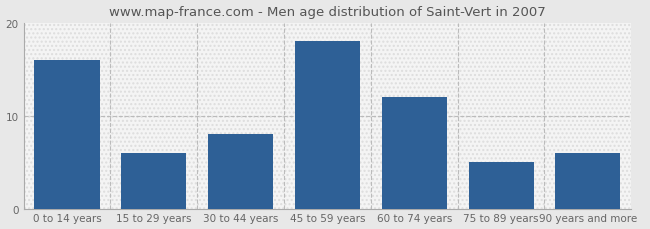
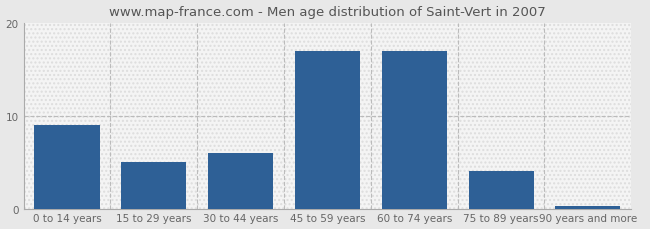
0 to 14 years: 16.0 -> 9.0
15 to 29 years: 6.0 -> 5.0
30 to 44 years: 8.0 -> 6.0
45 to 59 years: 18.0 -> 17.0
60 to 74 years: 12.0 -> 17.0
75 to 89 years: 5.0 -> 4.0
90 years and more: 6.0 -> 0.3
